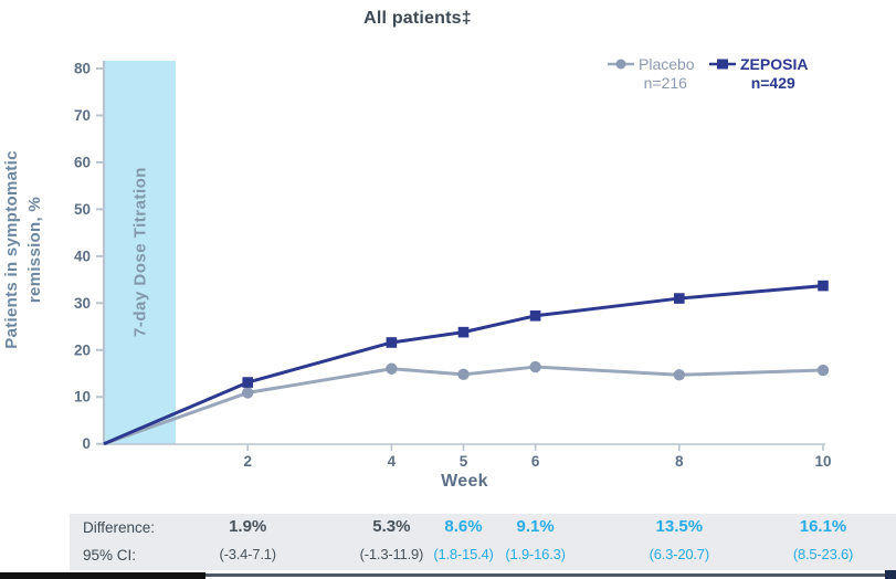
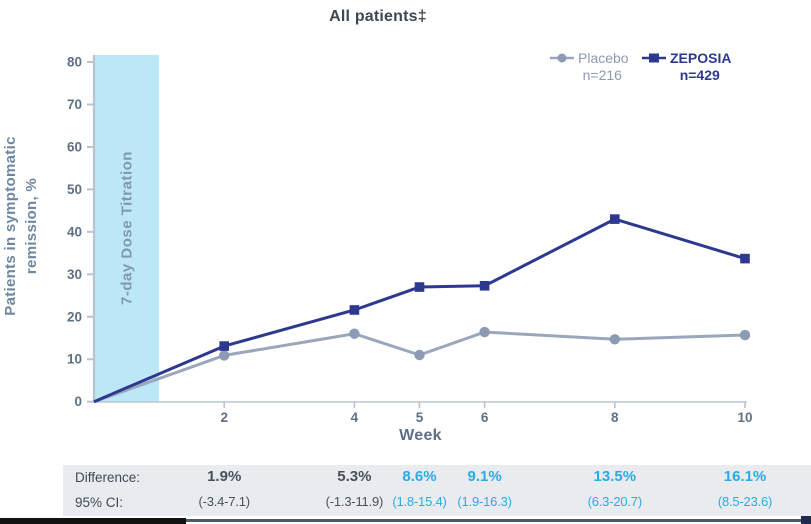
Placebo/5: 15 -> 11
ZEPOSIA/5: 24 -> 27
ZEPOSIA/8: 31 -> 43
